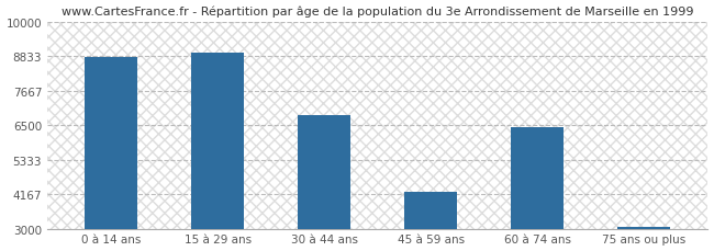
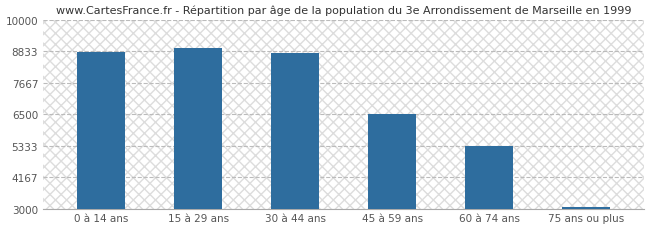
30 à 44 ans: 6850 -> 8790
45 à 59 ans: 4250 -> 6520
60 à 74 ans: 6450 -> 5330
